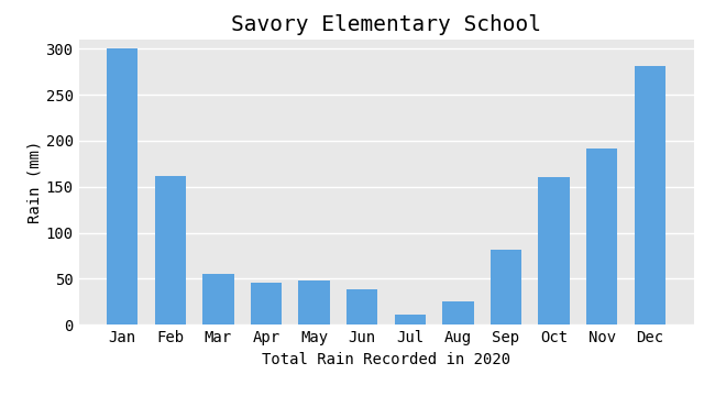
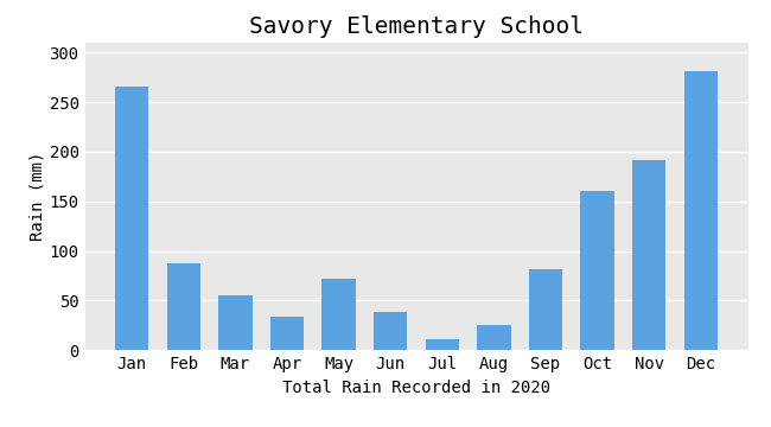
Jan: 300 -> 266
Feb: 162 -> 88
Apr: 46 -> 34
May: 48 -> 72
